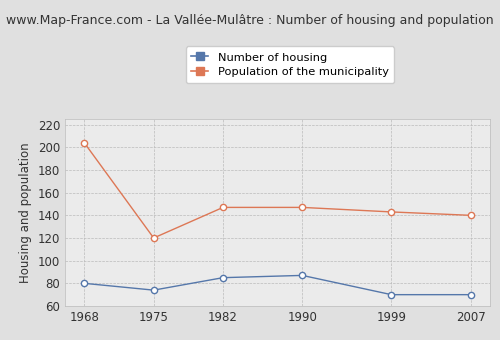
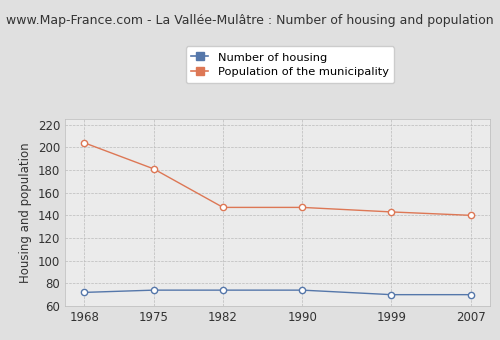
Number of housing/1968: 80 -> 72
Population of the municipality/1975: 120 -> 181
Number of housing/1982: 85 -> 74
Number of housing/1990: 87 -> 74
